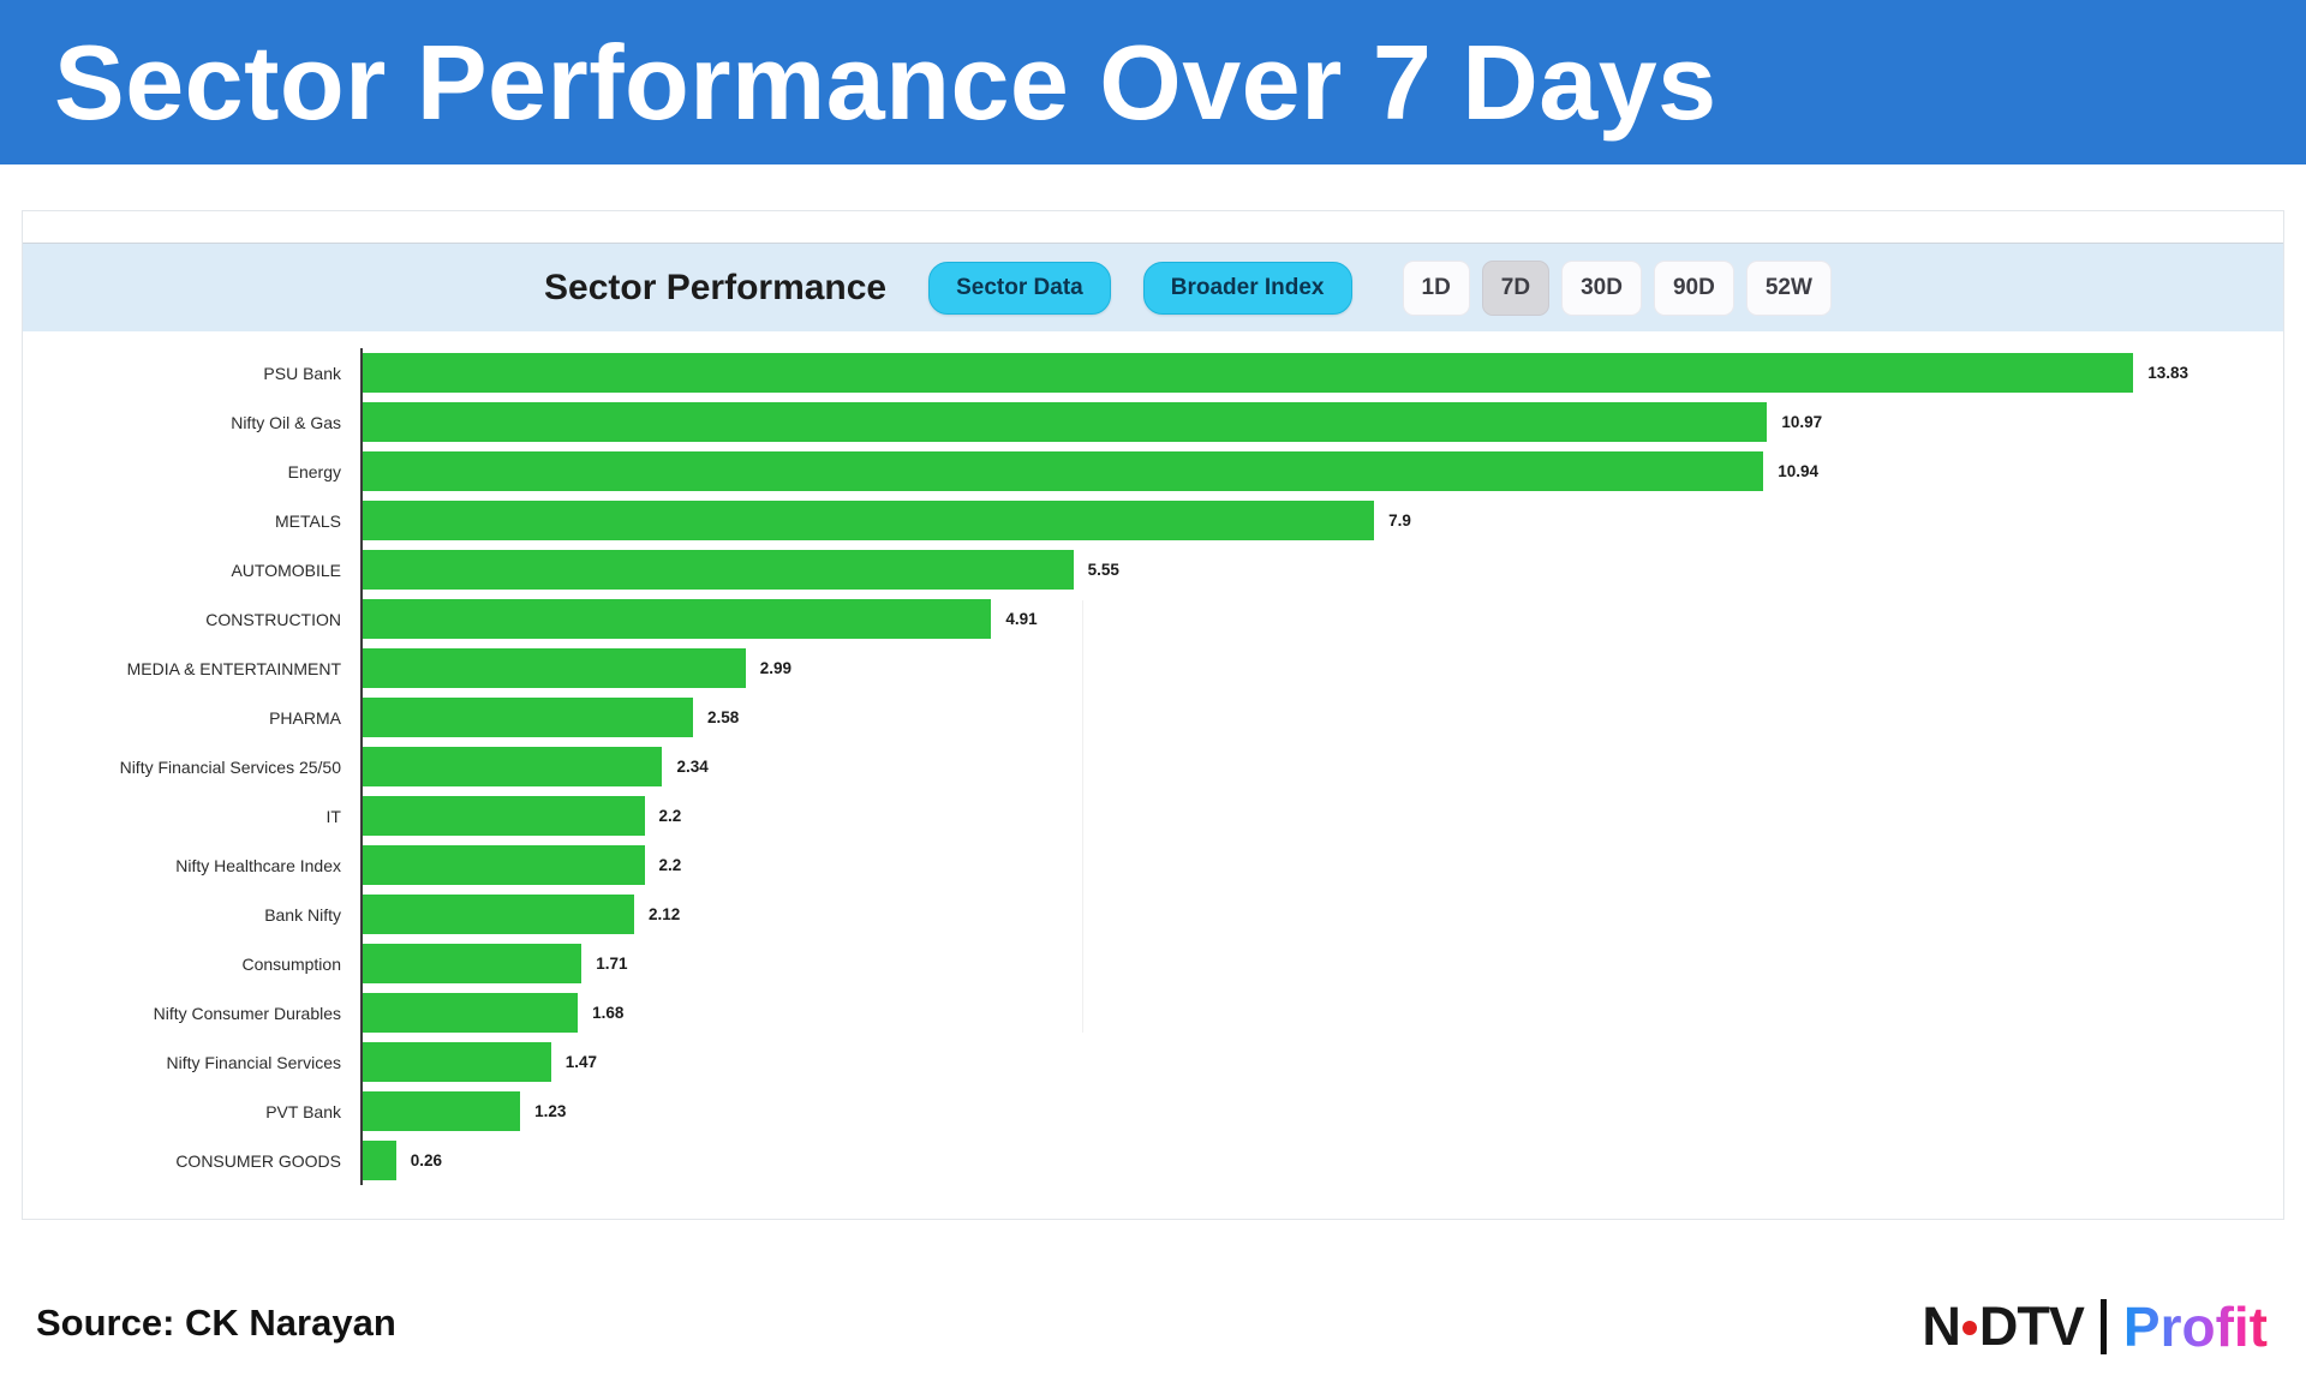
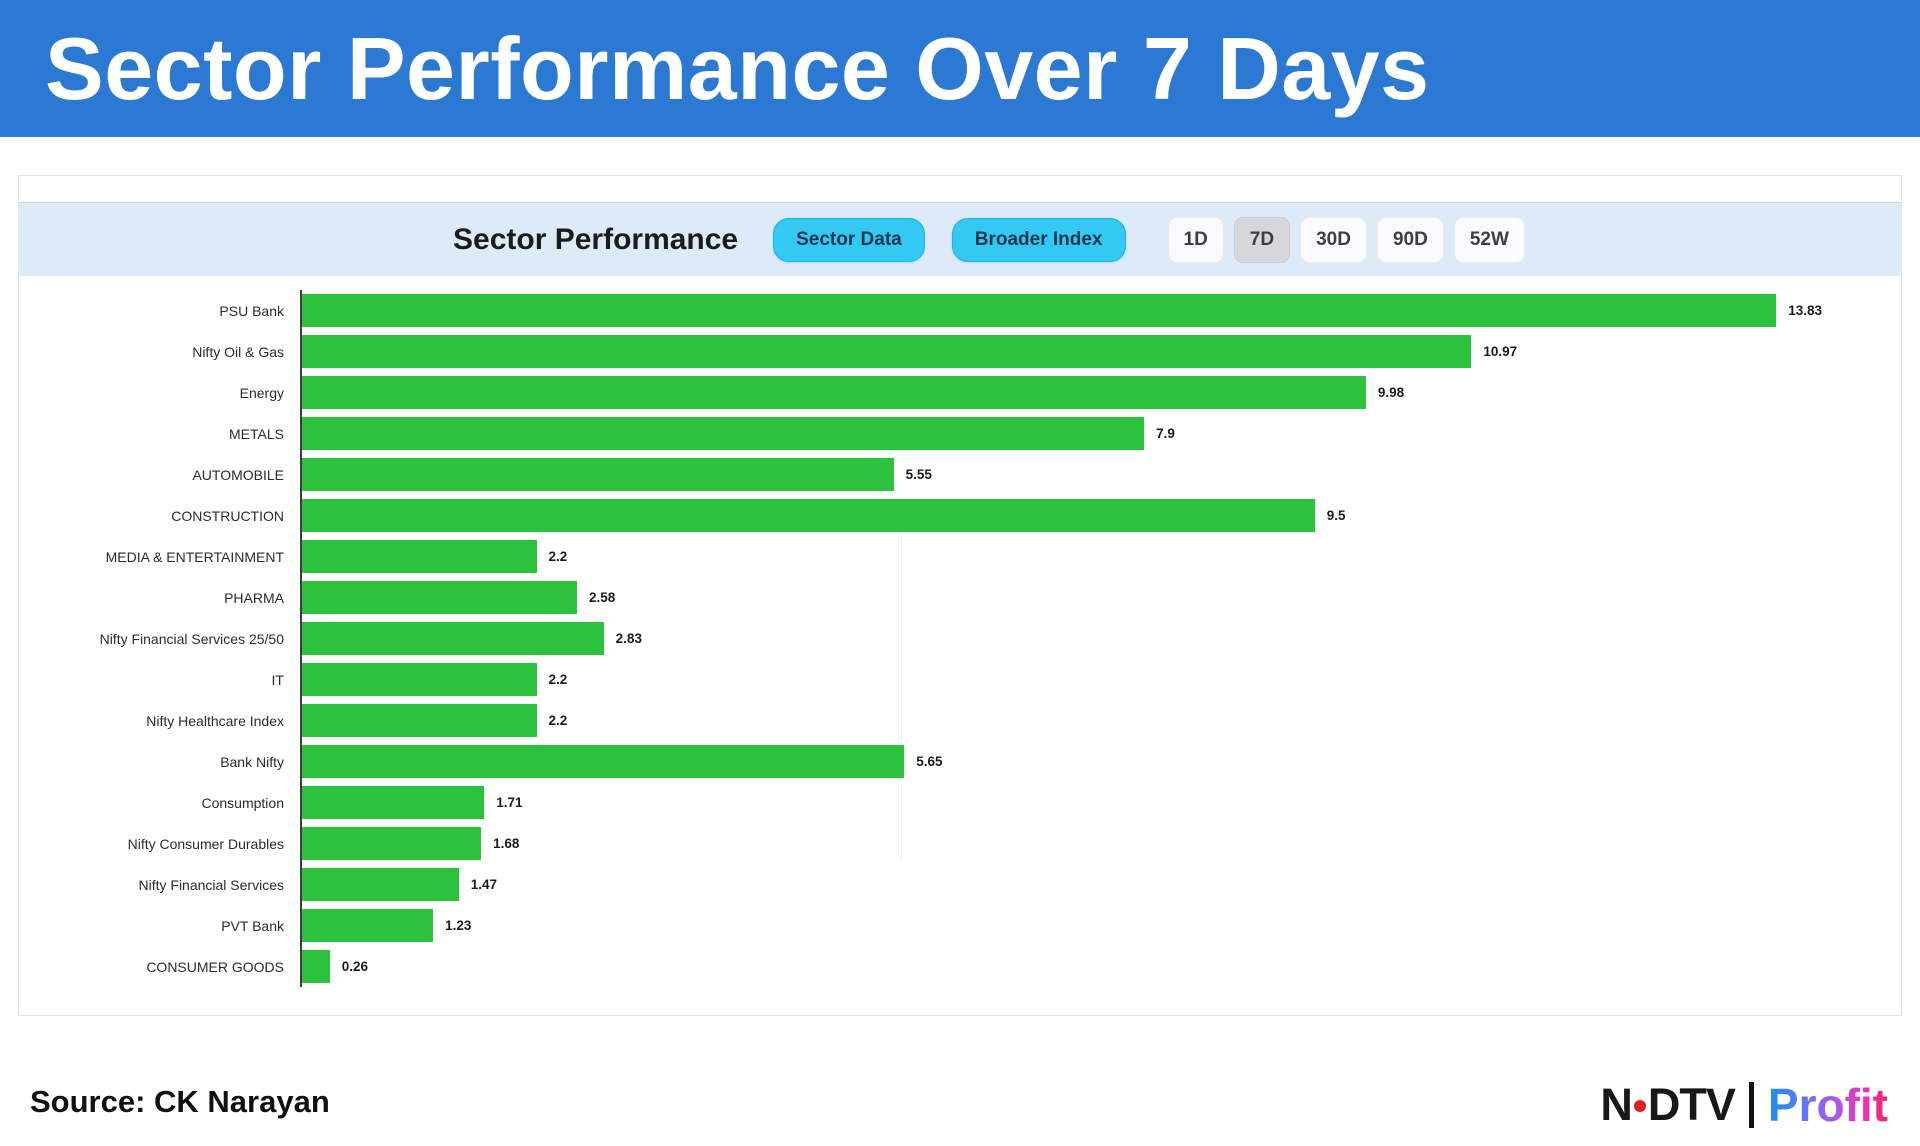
Energy: 10.94 -> 9.98
CONSTRUCTION: 4.91 -> 9.5
MEDIA & ENTERTAINMENT: 2.99 -> 2.2
Nifty Financial Services 25/50: 2.34 -> 2.83
Bank Nifty: 2.12 -> 5.65
